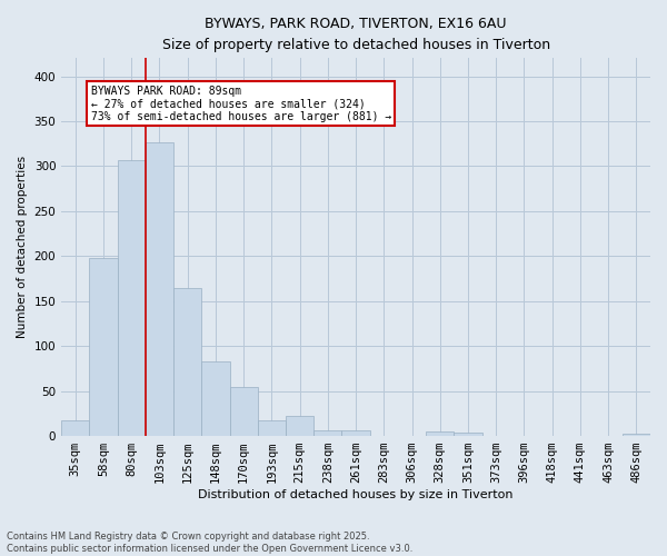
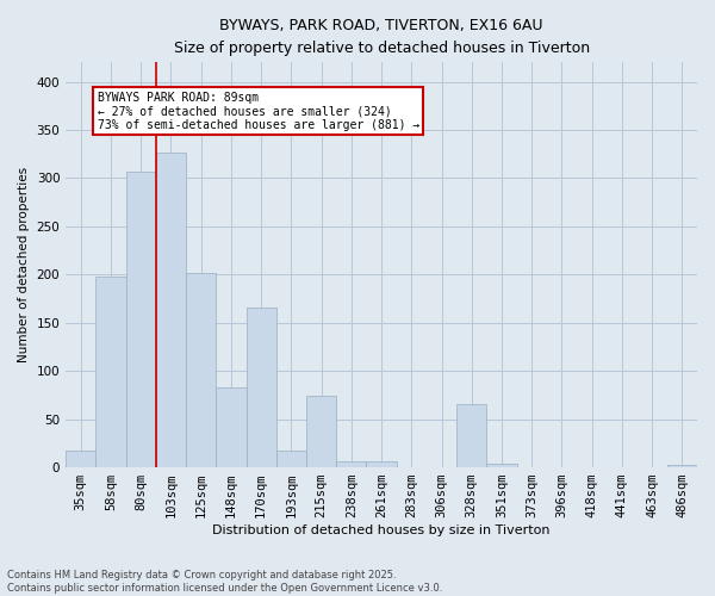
125sqm: 165 -> 202
170sqm: 55 -> 166
215sqm: 22 -> 74
328sqm: 5 -> 66
